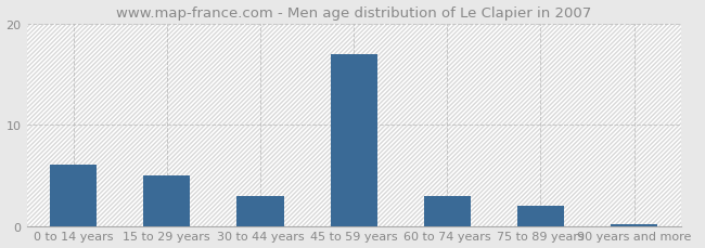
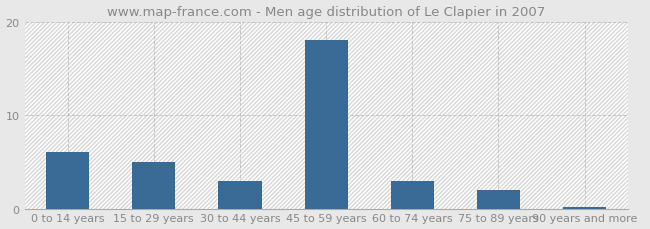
45 to 59 years: 17.0 -> 18.0
